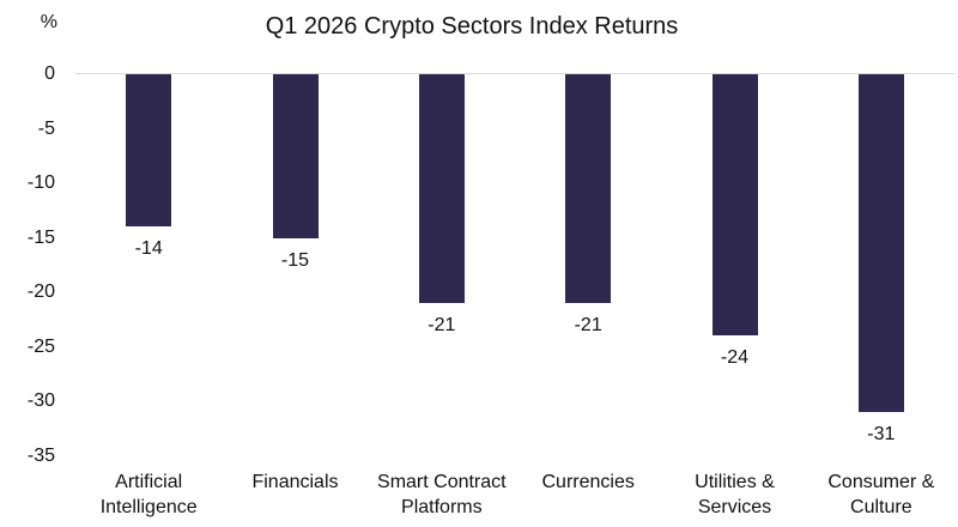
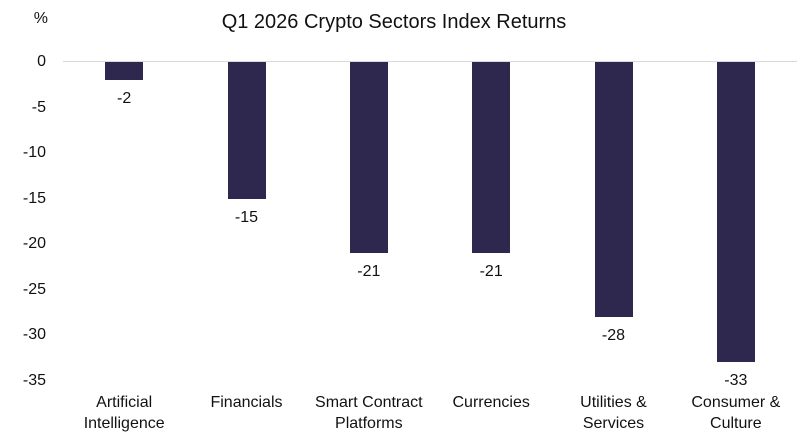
Artificial Intelligence: -14 -> -2
Utilities & Services: -24 -> -28
Consumer & Culture: -31 -> -33
